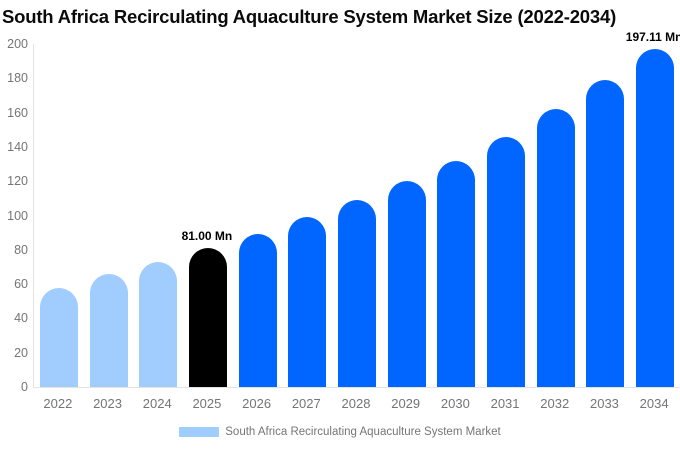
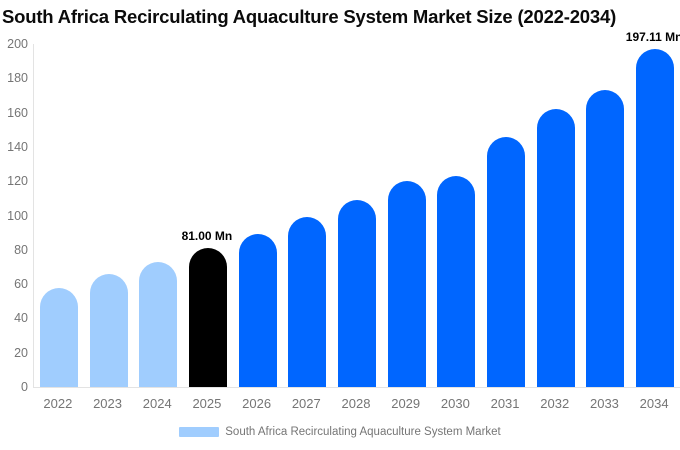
2030: 132 -> 123
2033: 179 -> 173
